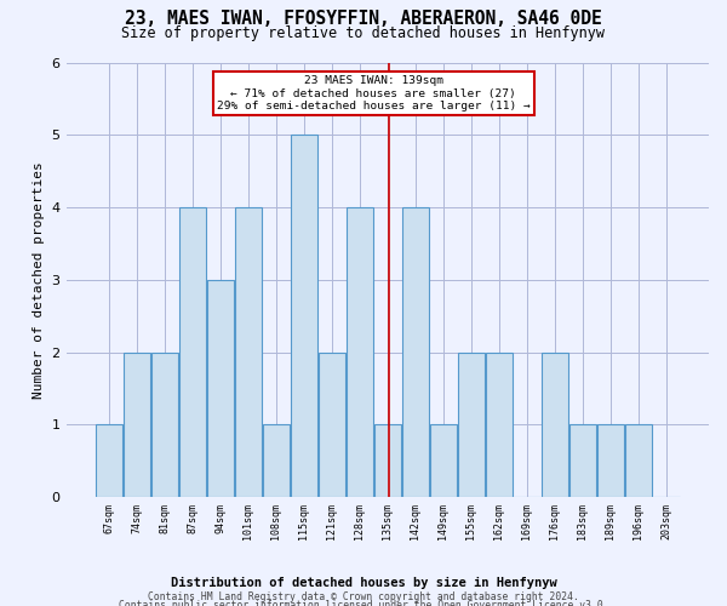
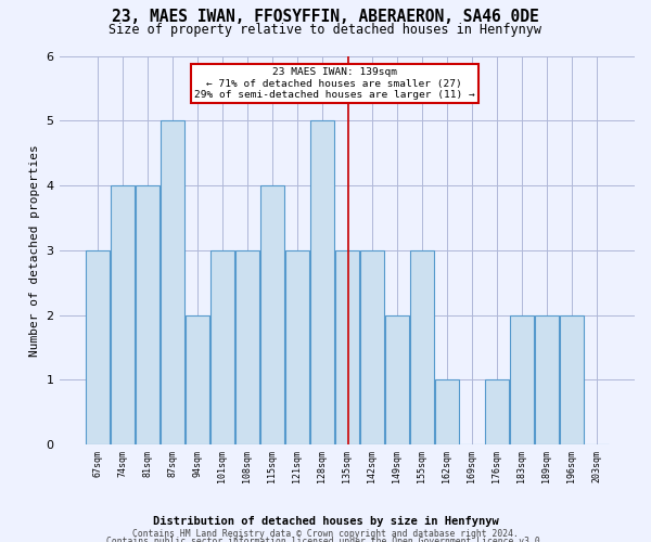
67sqm: 1 -> 3
74sqm: 2 -> 4
81sqm: 2 -> 4
87sqm: 4 -> 5
94sqm: 3 -> 2
101sqm: 4 -> 3
108sqm: 1 -> 3
115sqm: 5 -> 4
121sqm: 2 -> 3
128sqm: 4 -> 5
135sqm: 1 -> 3
142sqm: 4 -> 3
149sqm: 1 -> 2
155sqm: 2 -> 3
162sqm: 2 -> 1
176sqm: 2 -> 1
183sqm: 1 -> 2
189sqm: 1 -> 2
196sqm: 1 -> 2
